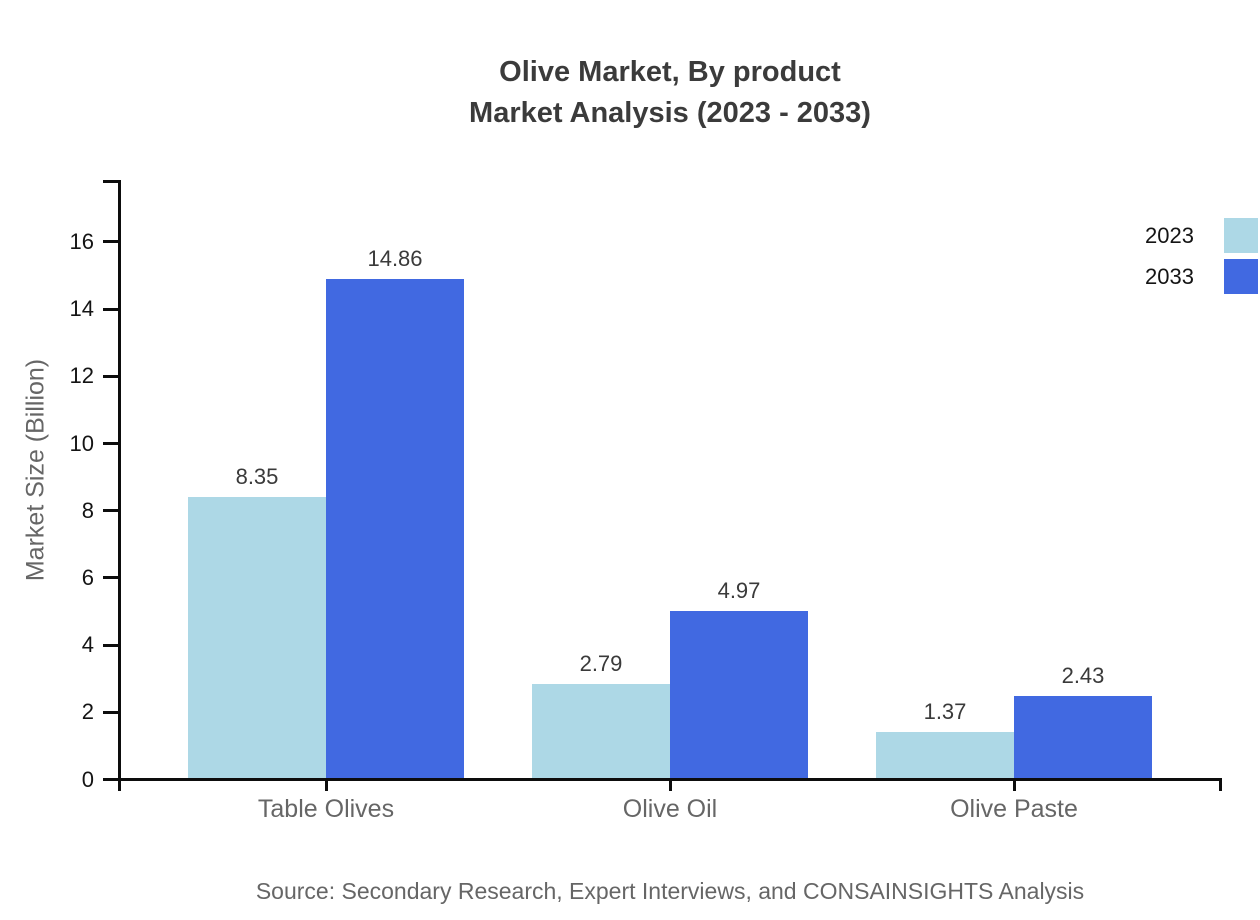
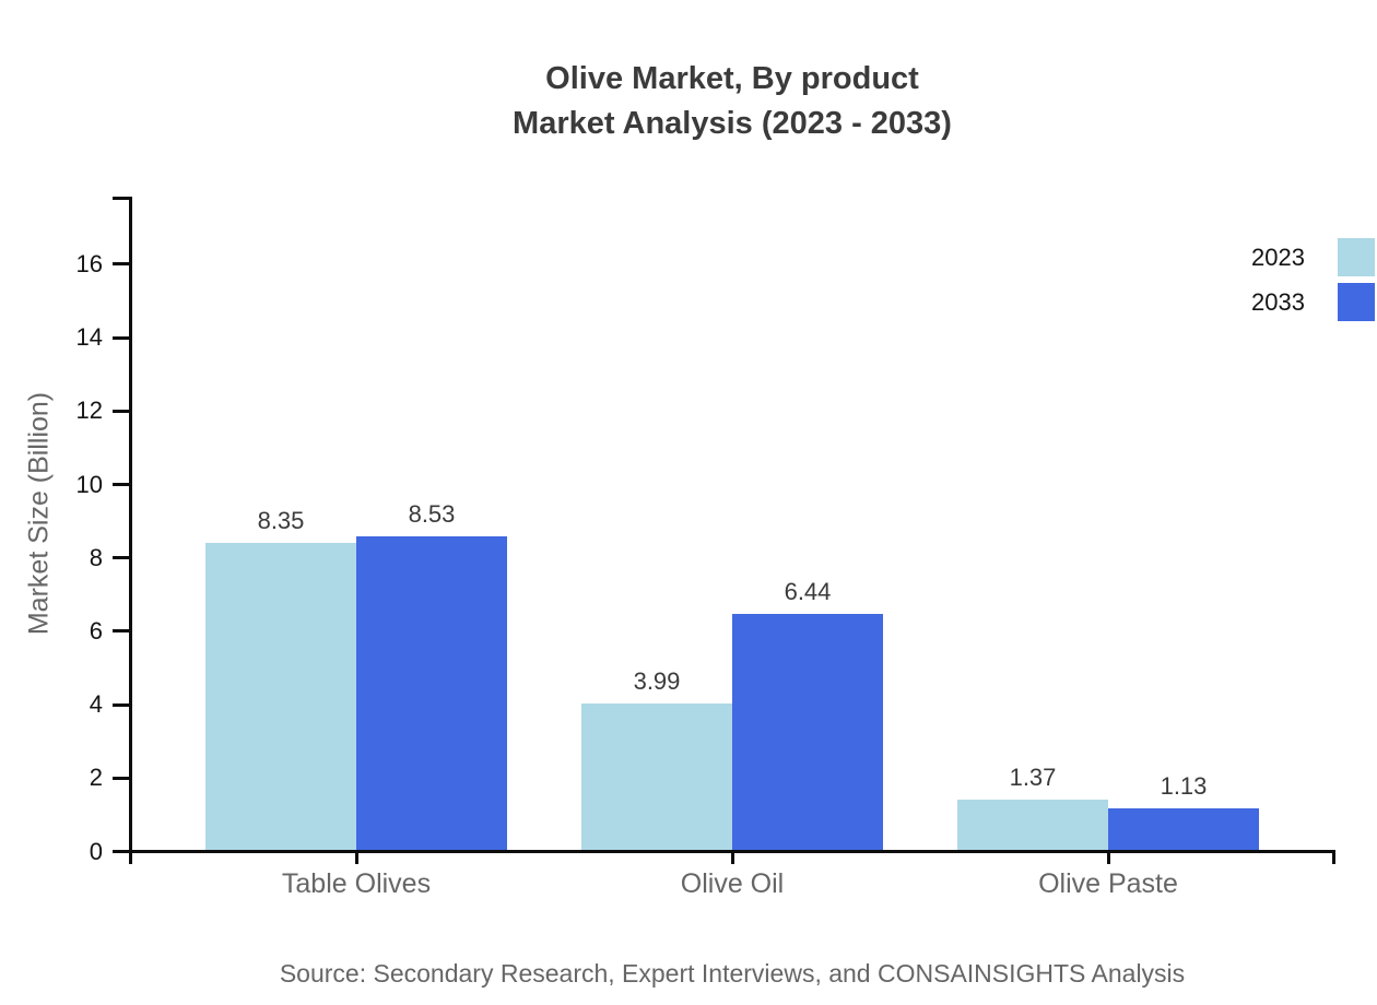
2033/Table Olives: 14.86 -> 8.53
2023/Olive Oil: 2.79 -> 3.99
2033/Olive Oil: 4.97 -> 6.44
2033/Olive Paste: 2.43 -> 1.13
